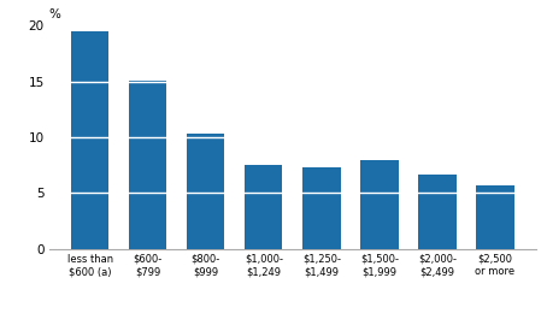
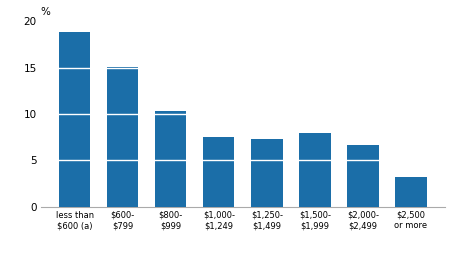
less than $600 (a): 19.5 -> 18.8
$2,500 or more: 5.7 -> 3.2
